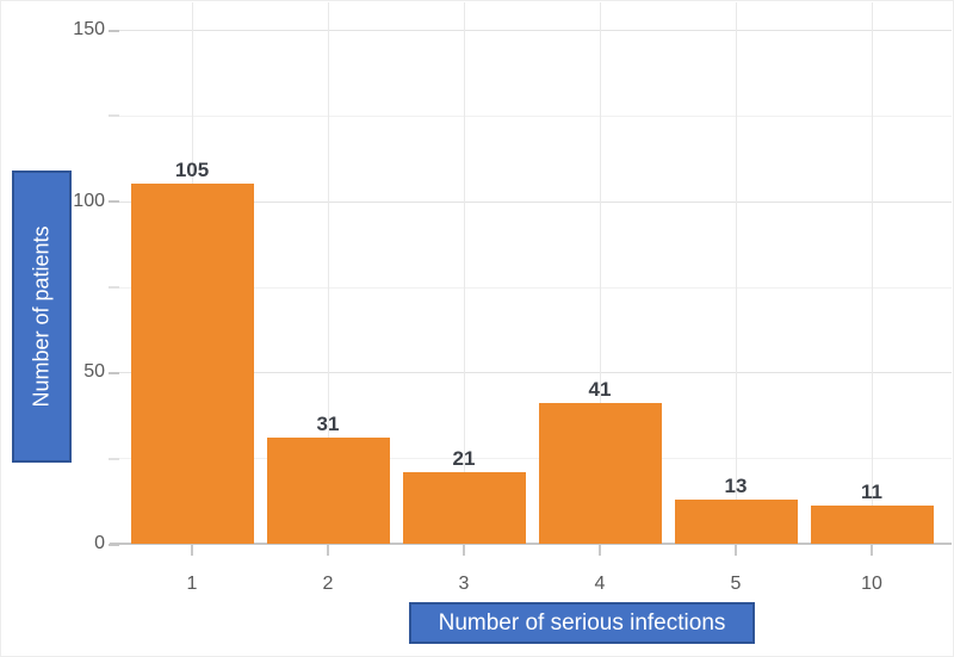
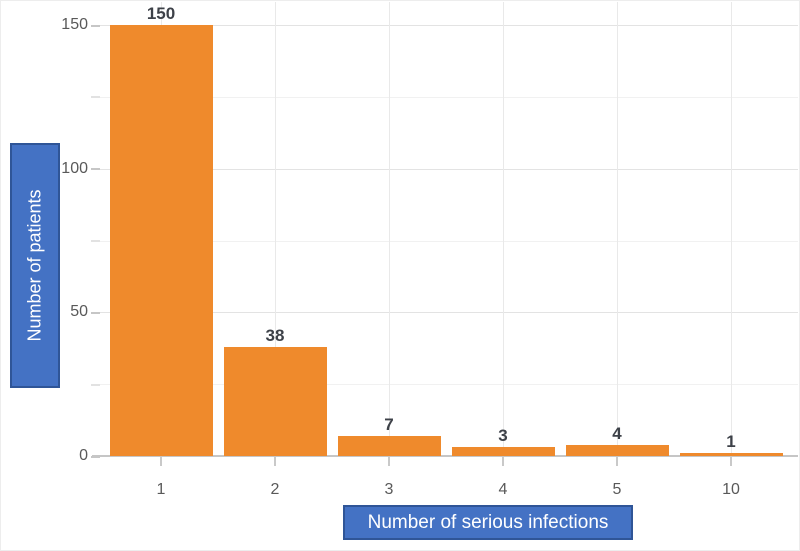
1: 105 -> 150
2: 31 -> 38
3: 21 -> 7
4: 41 -> 3
5: 13 -> 4
10: 11 -> 1
